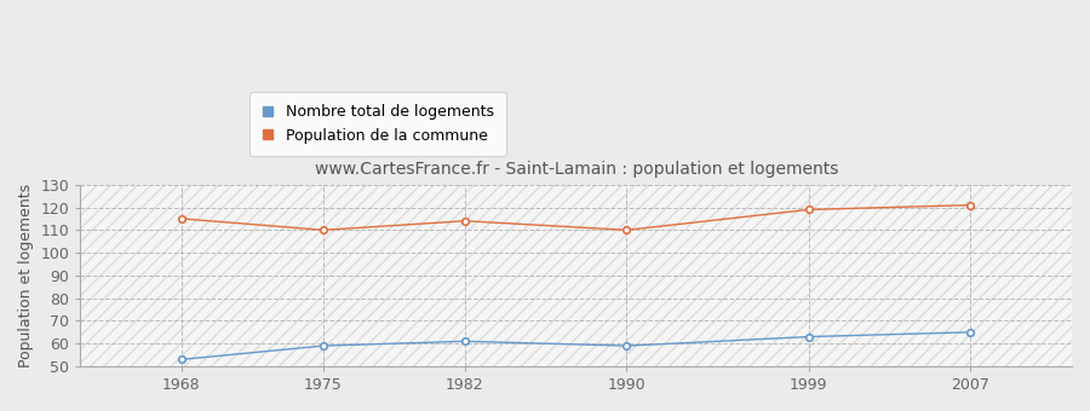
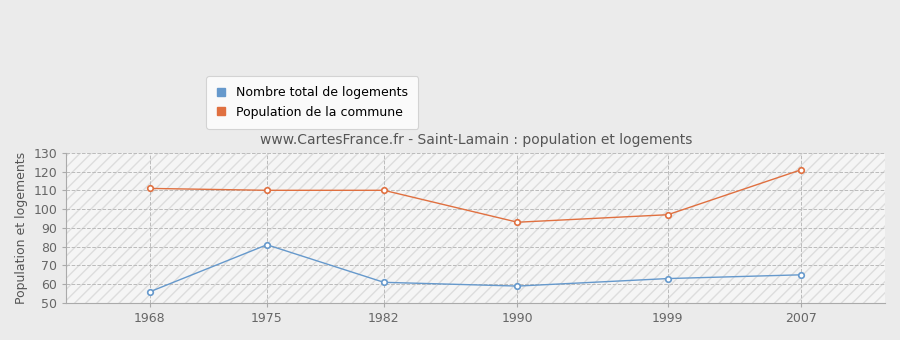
Nombre total de logements/1968: 53 -> 56
Population de la commune/1968: 115 -> 111
Nombre total de logements/1975: 59 -> 81
Population de la commune/1982: 114 -> 110
Population de la commune/1990: 110 -> 93
Population de la commune/1999: 119 -> 97
